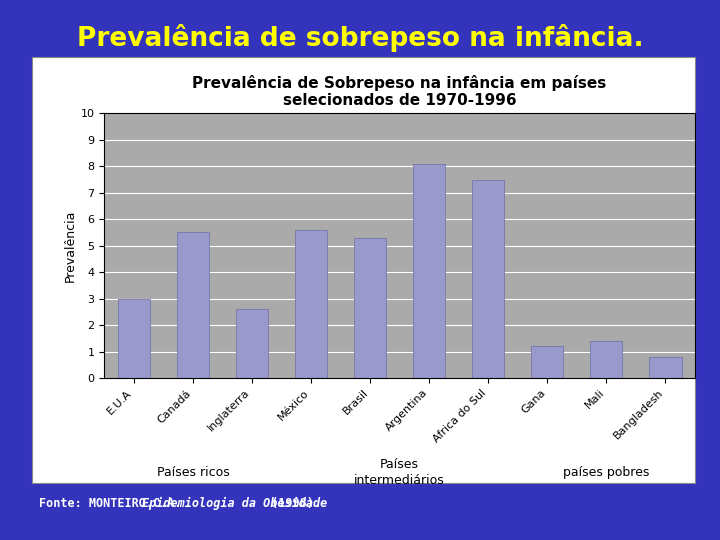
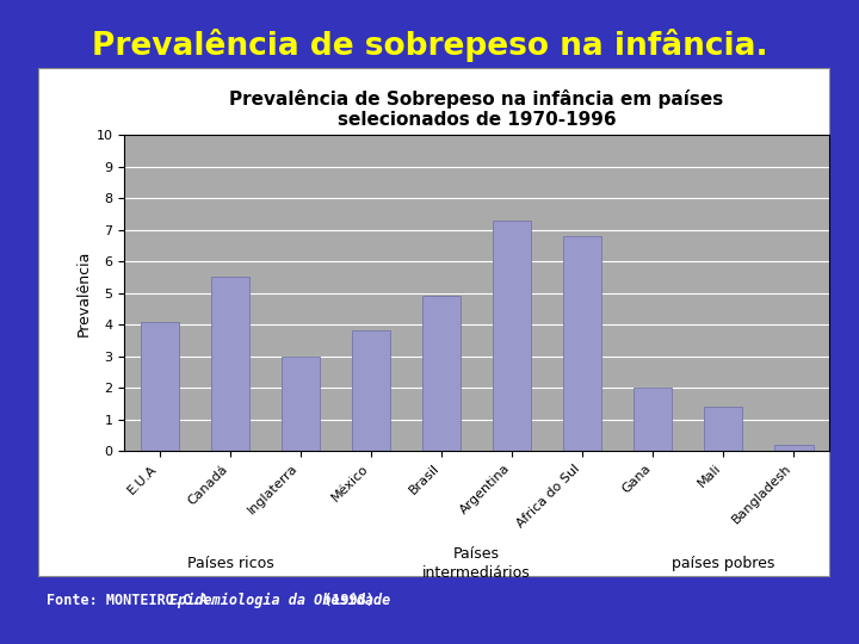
E.U.A: 3.0 -> 4.1
Inglaterra: 2.6 -> 3.0
México: 5.6 -> 3.8
Brasil: 5.3 -> 4.9
Argentina: 8.1 -> 7.3
Africa do Sul: 7.5 -> 6.8
Gana: 1.2 -> 2.0
Bangladesh: 0.8 -> 0.2
